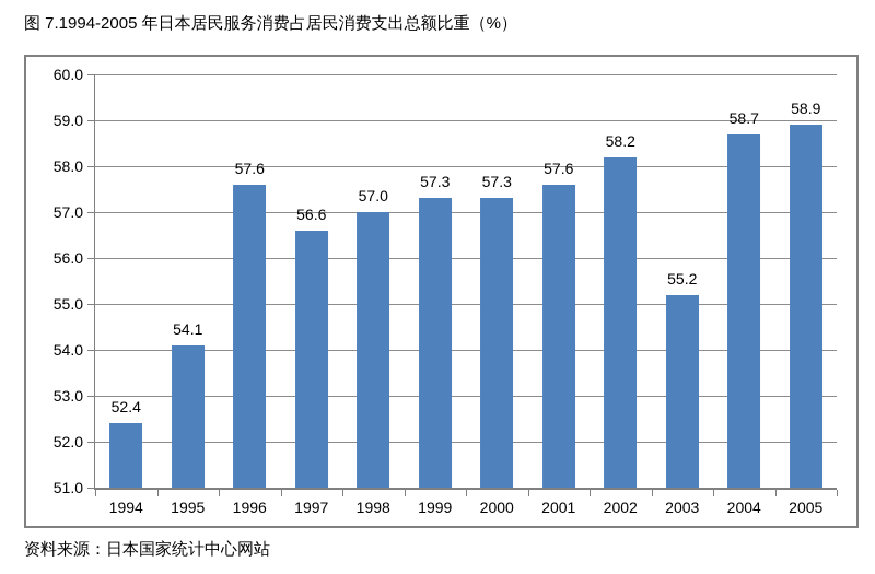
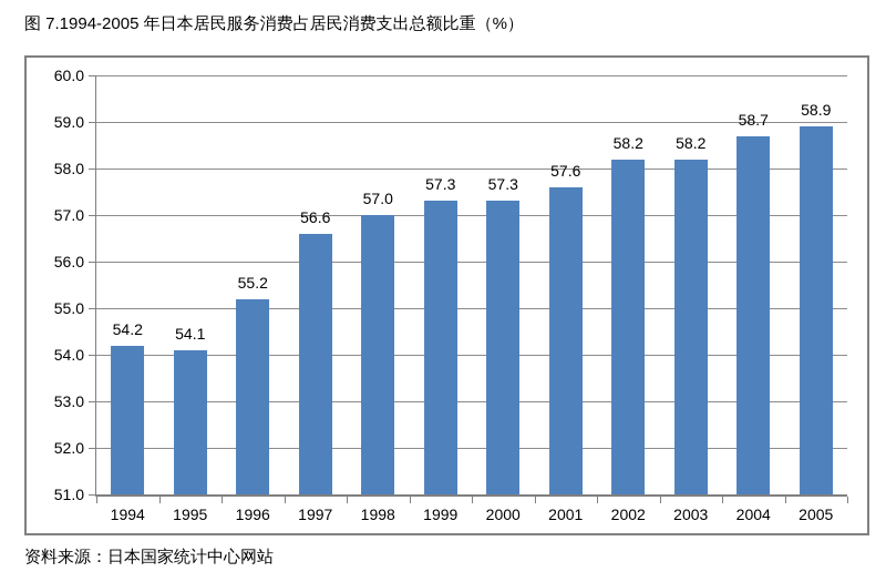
1994: 52.4 -> 54.2
1996: 57.6 -> 55.2
2003: 55.2 -> 58.2
